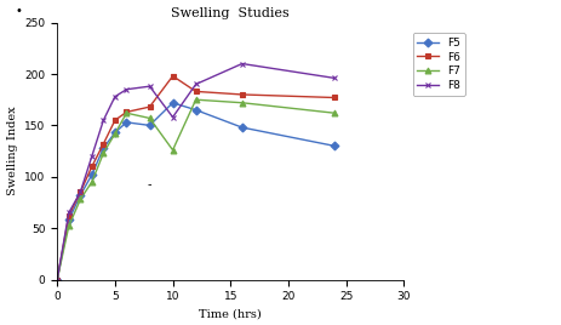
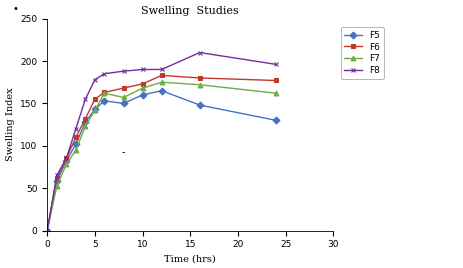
F5/10: 172 -> 160
F6/10: 198 -> 173
F7/10: 126 -> 168
F8/10: 158 -> 190
